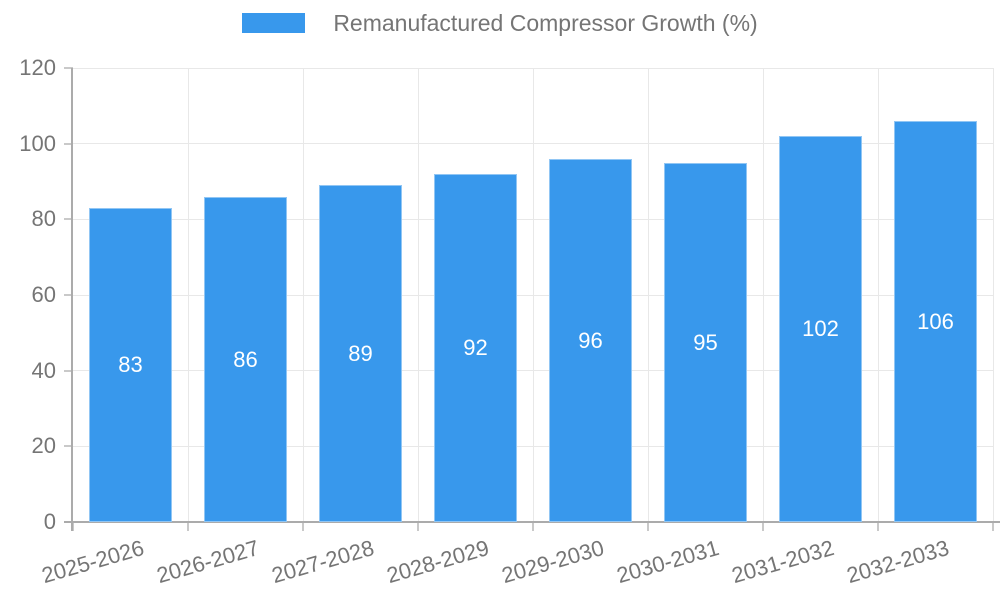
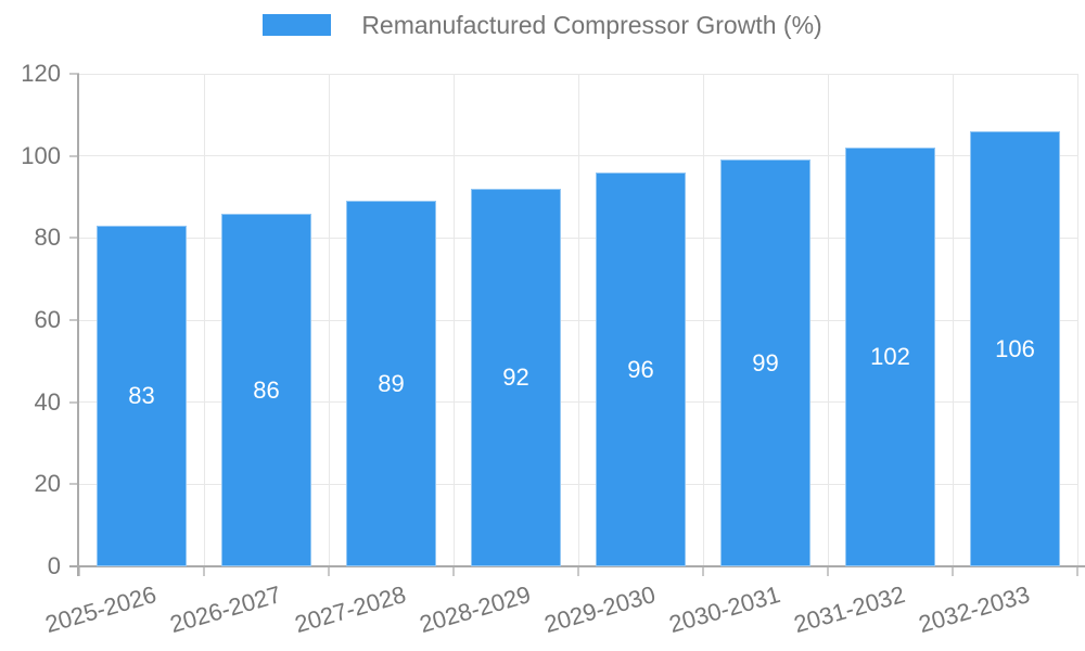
2030-2031: 95 -> 99
